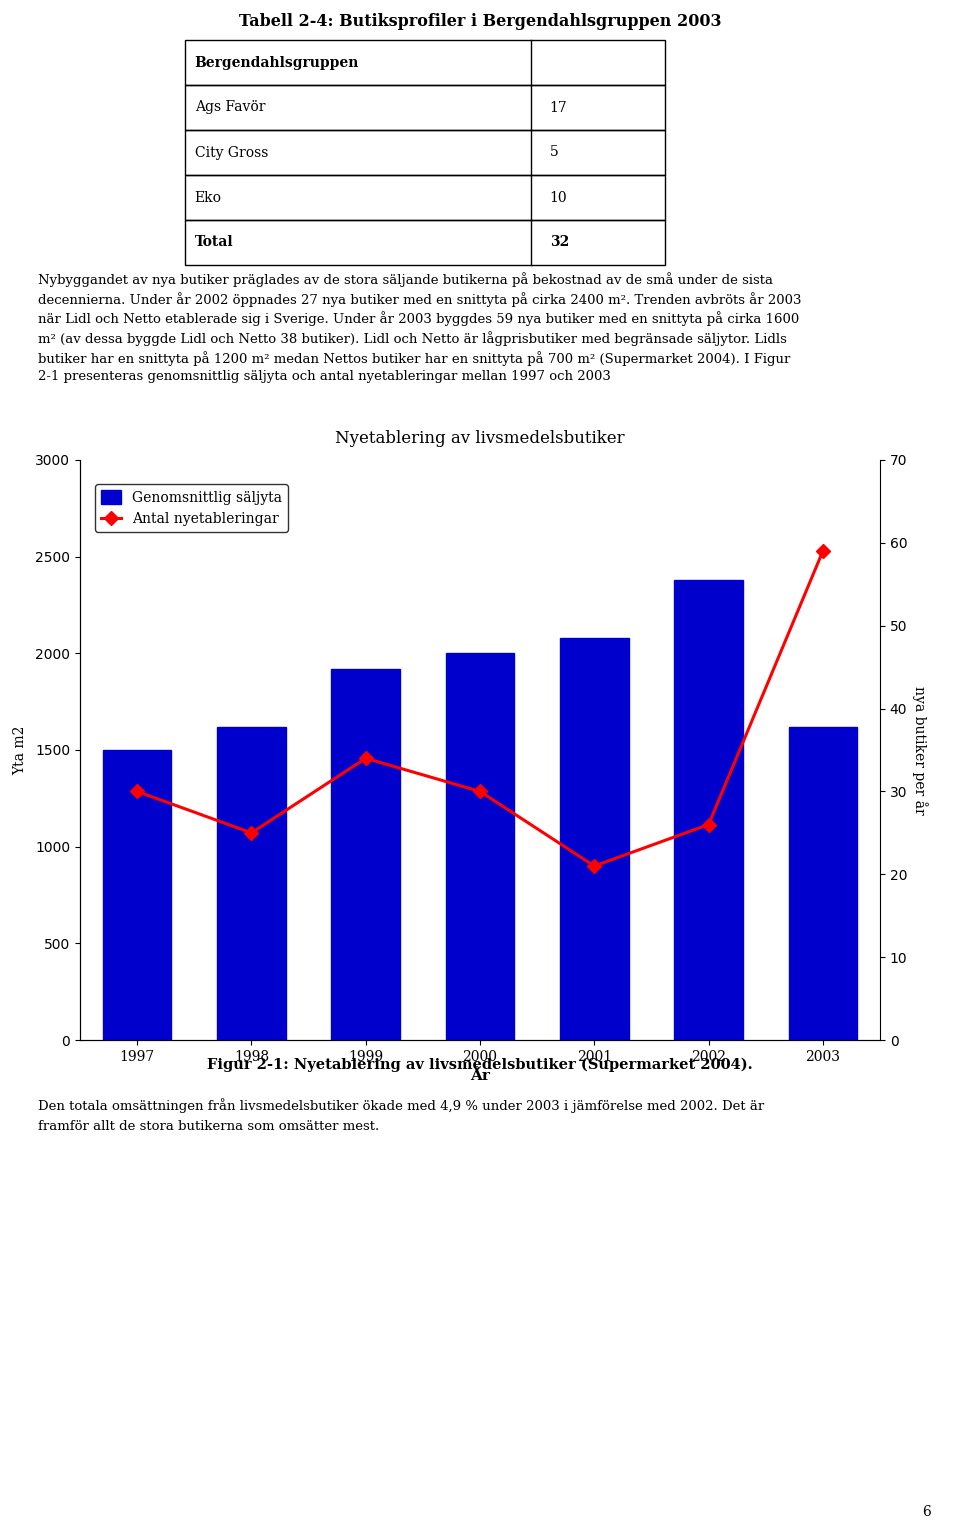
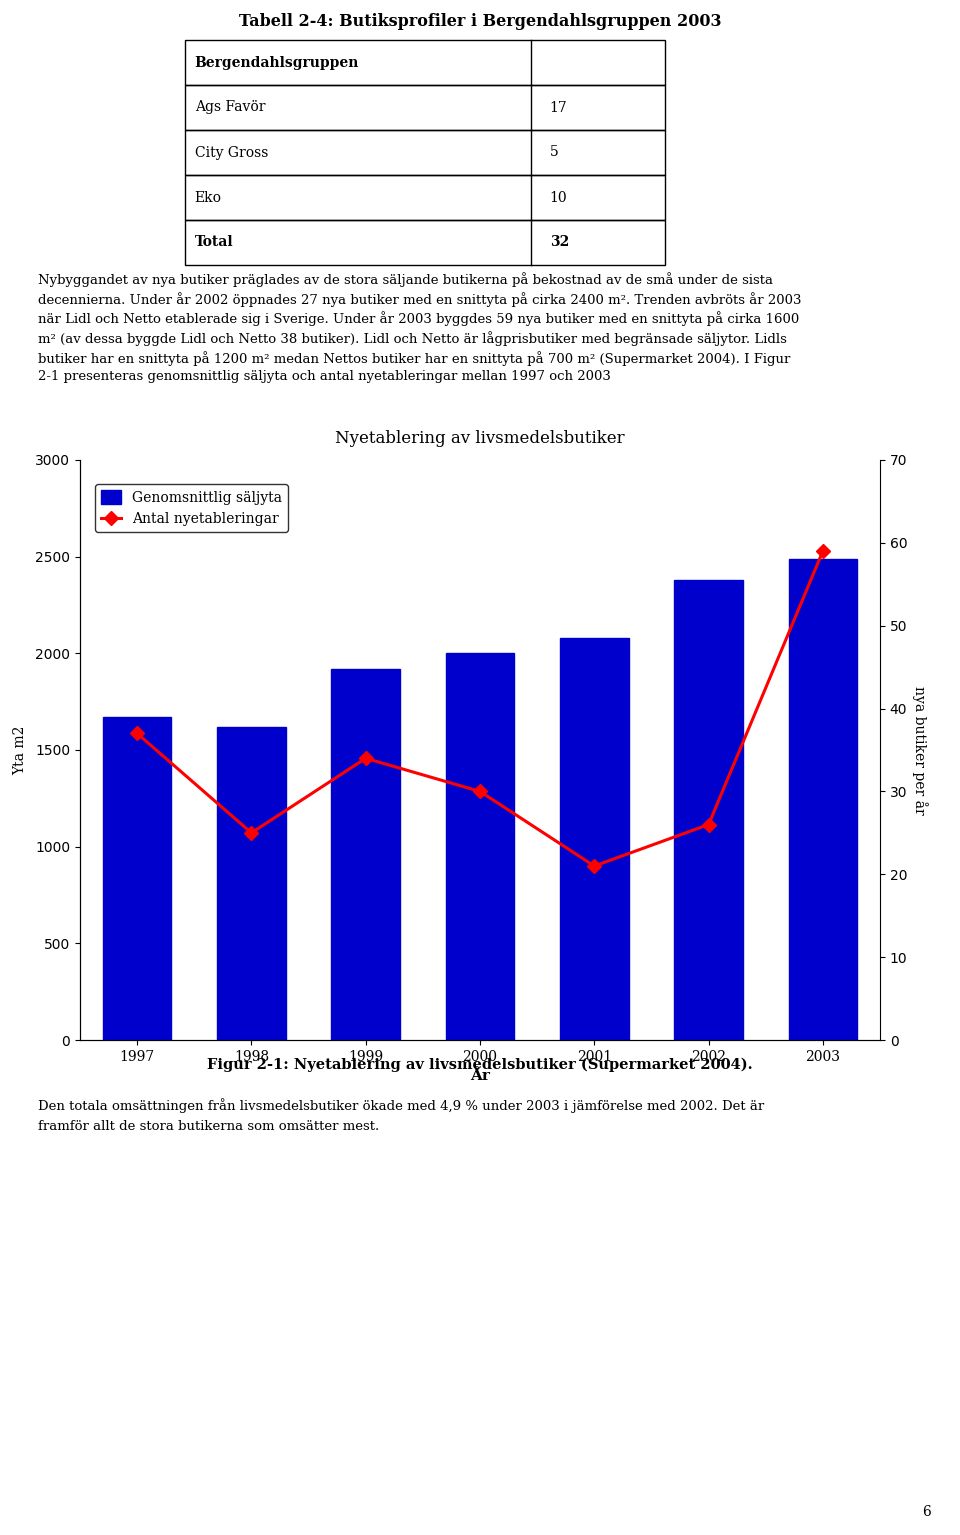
Genomsnittlig säljyta/1997: 1500 -> 1670
Antal nyetableringar/1997: 30 -> 37
Genomsnittlig säljyta/2003: 1620 -> 2490
